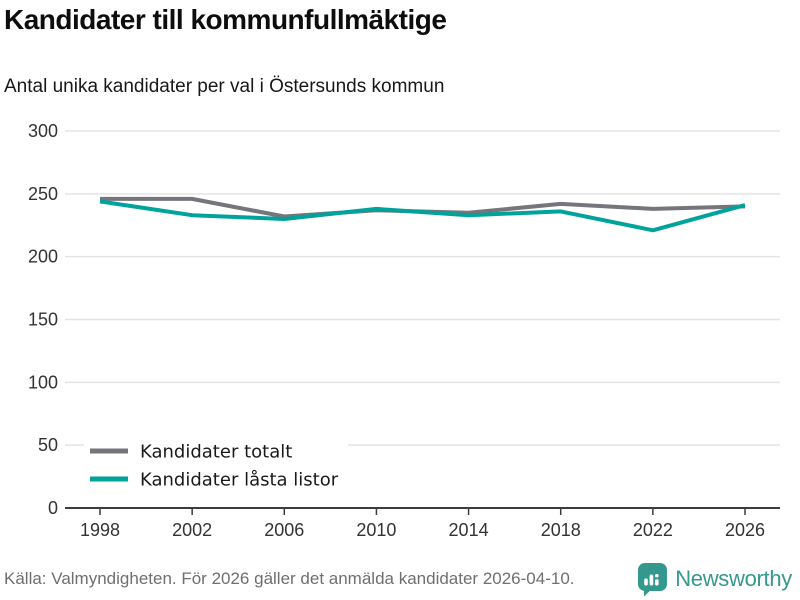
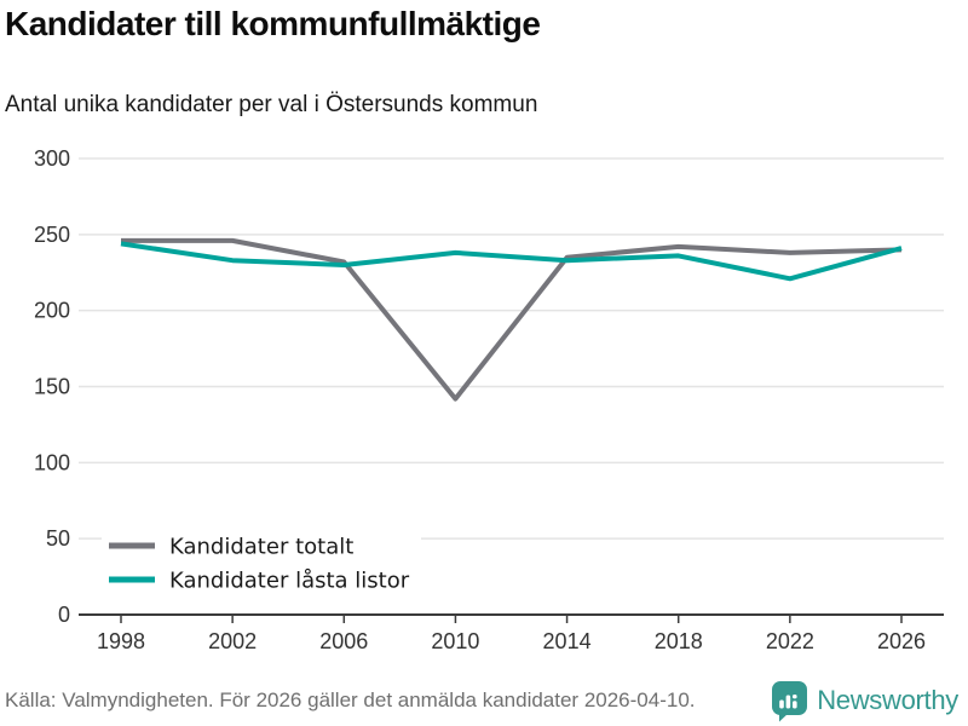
Kandidater totalt/2010: 237 -> 142
